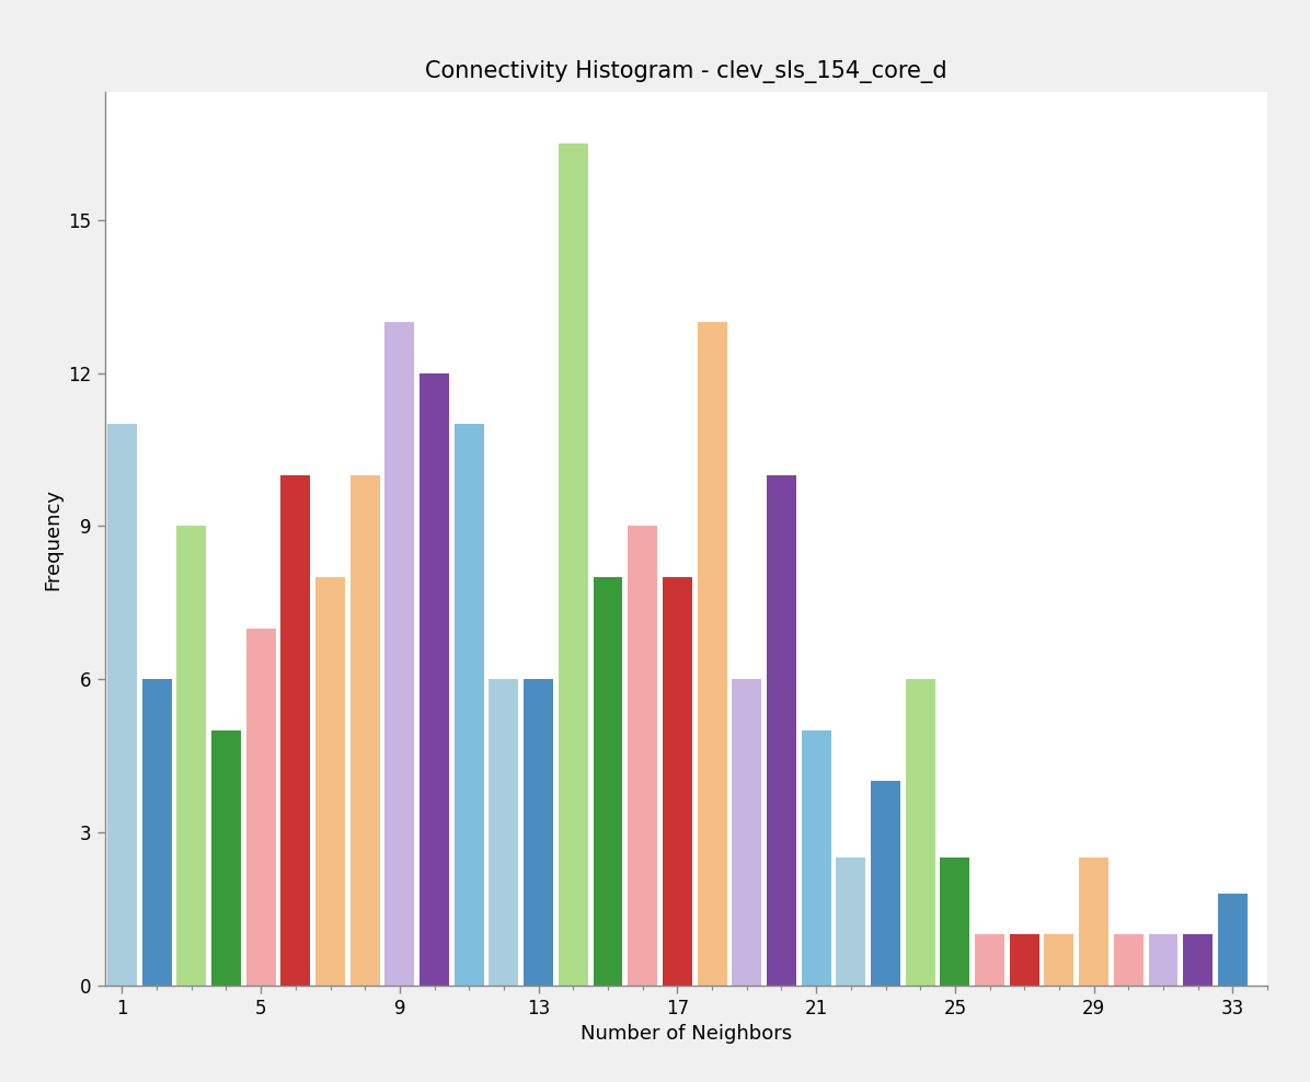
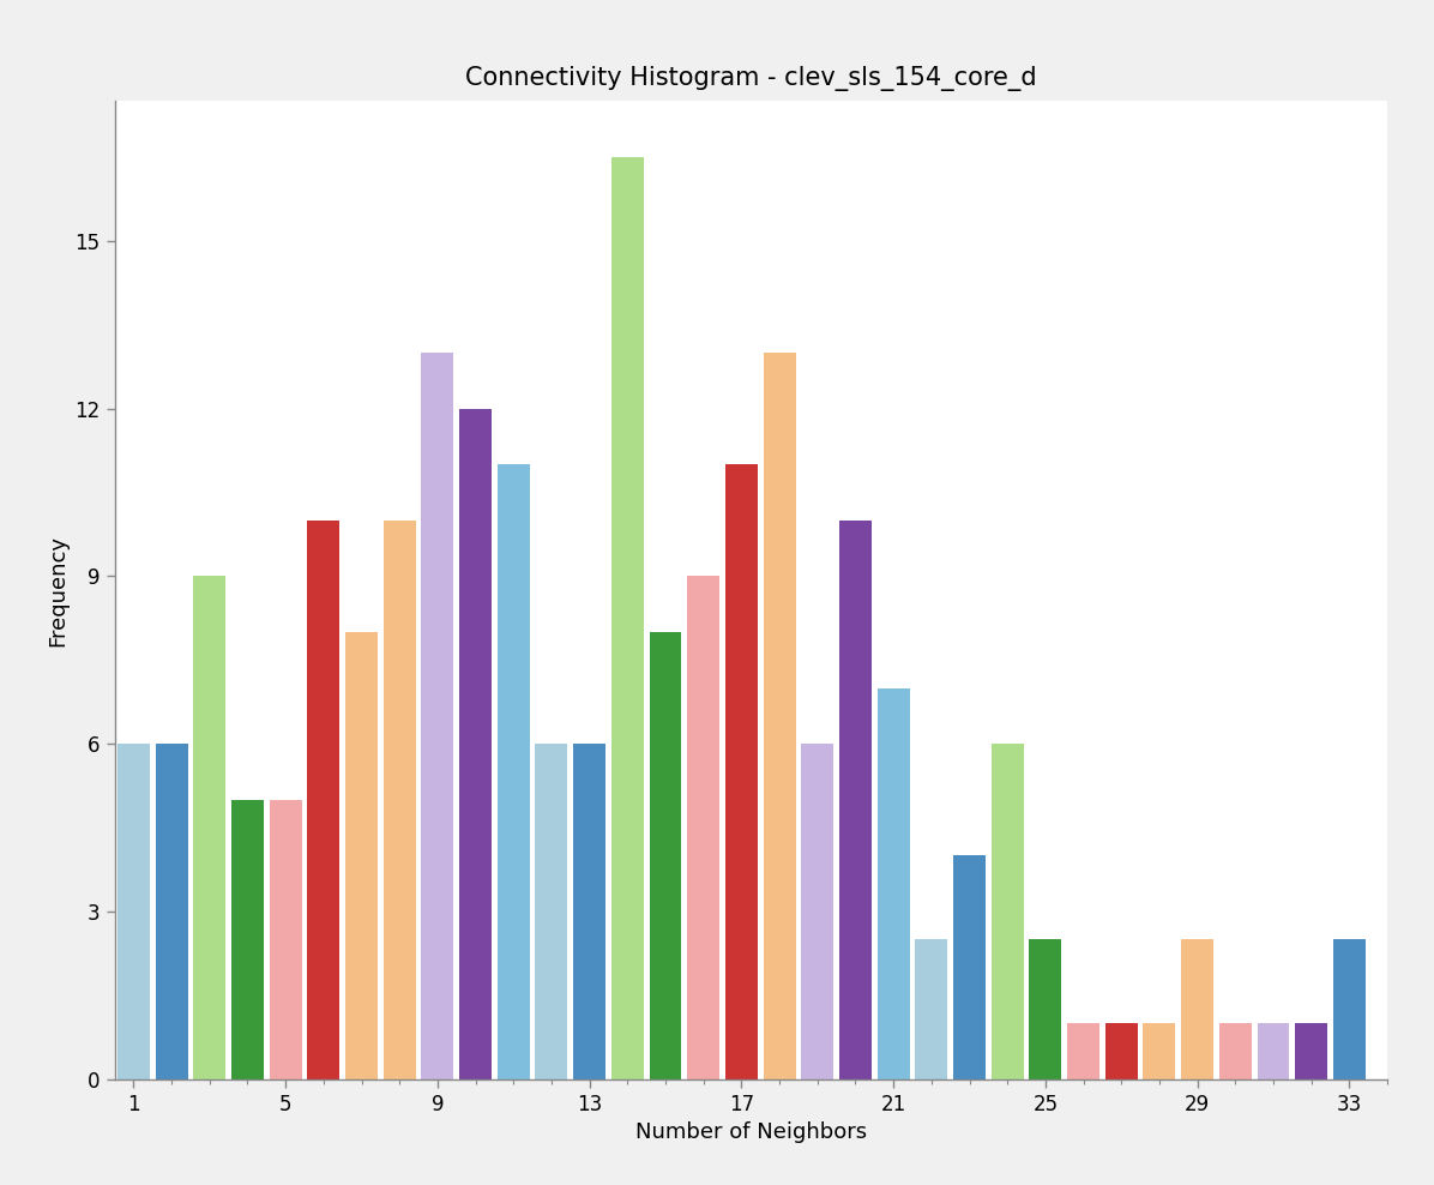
1: 11.0 -> 6.0
5: 7.0 -> 5.0
17: 8.0 -> 11.0
21: 5.0 -> 7.0
33: 1.8 -> 2.5
